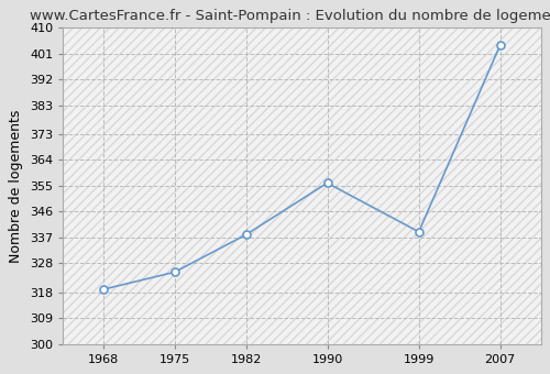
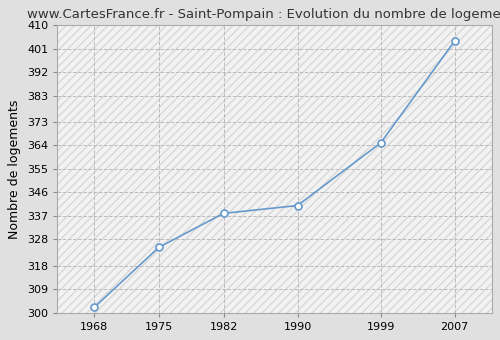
1968: 319 -> 302
1990: 356 -> 341
1999: 339 -> 365
